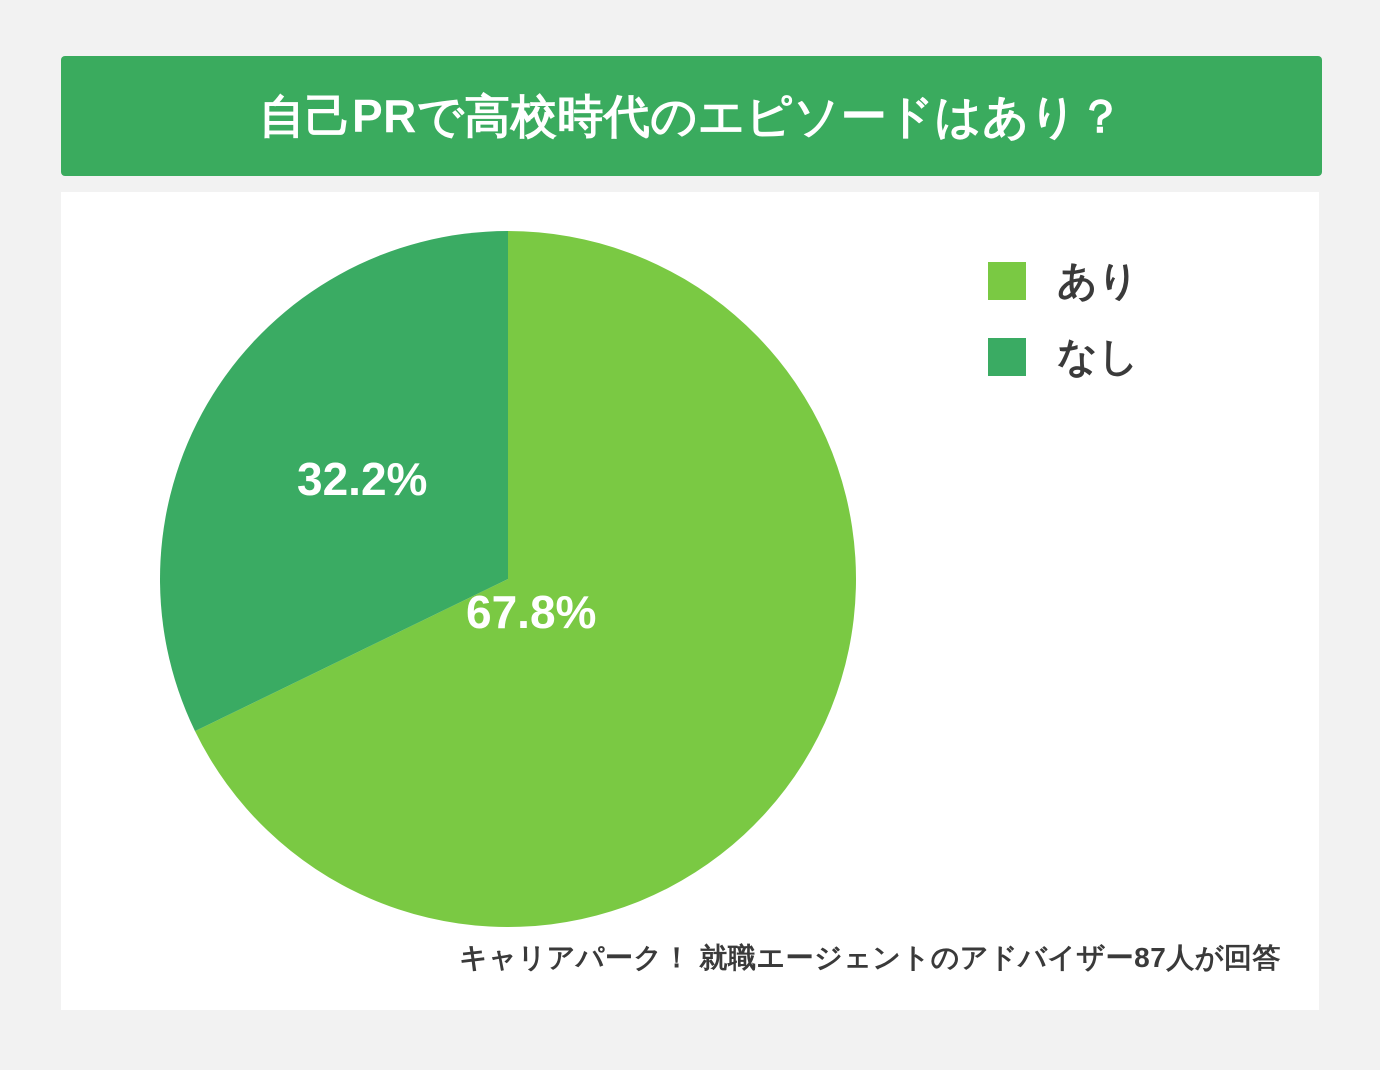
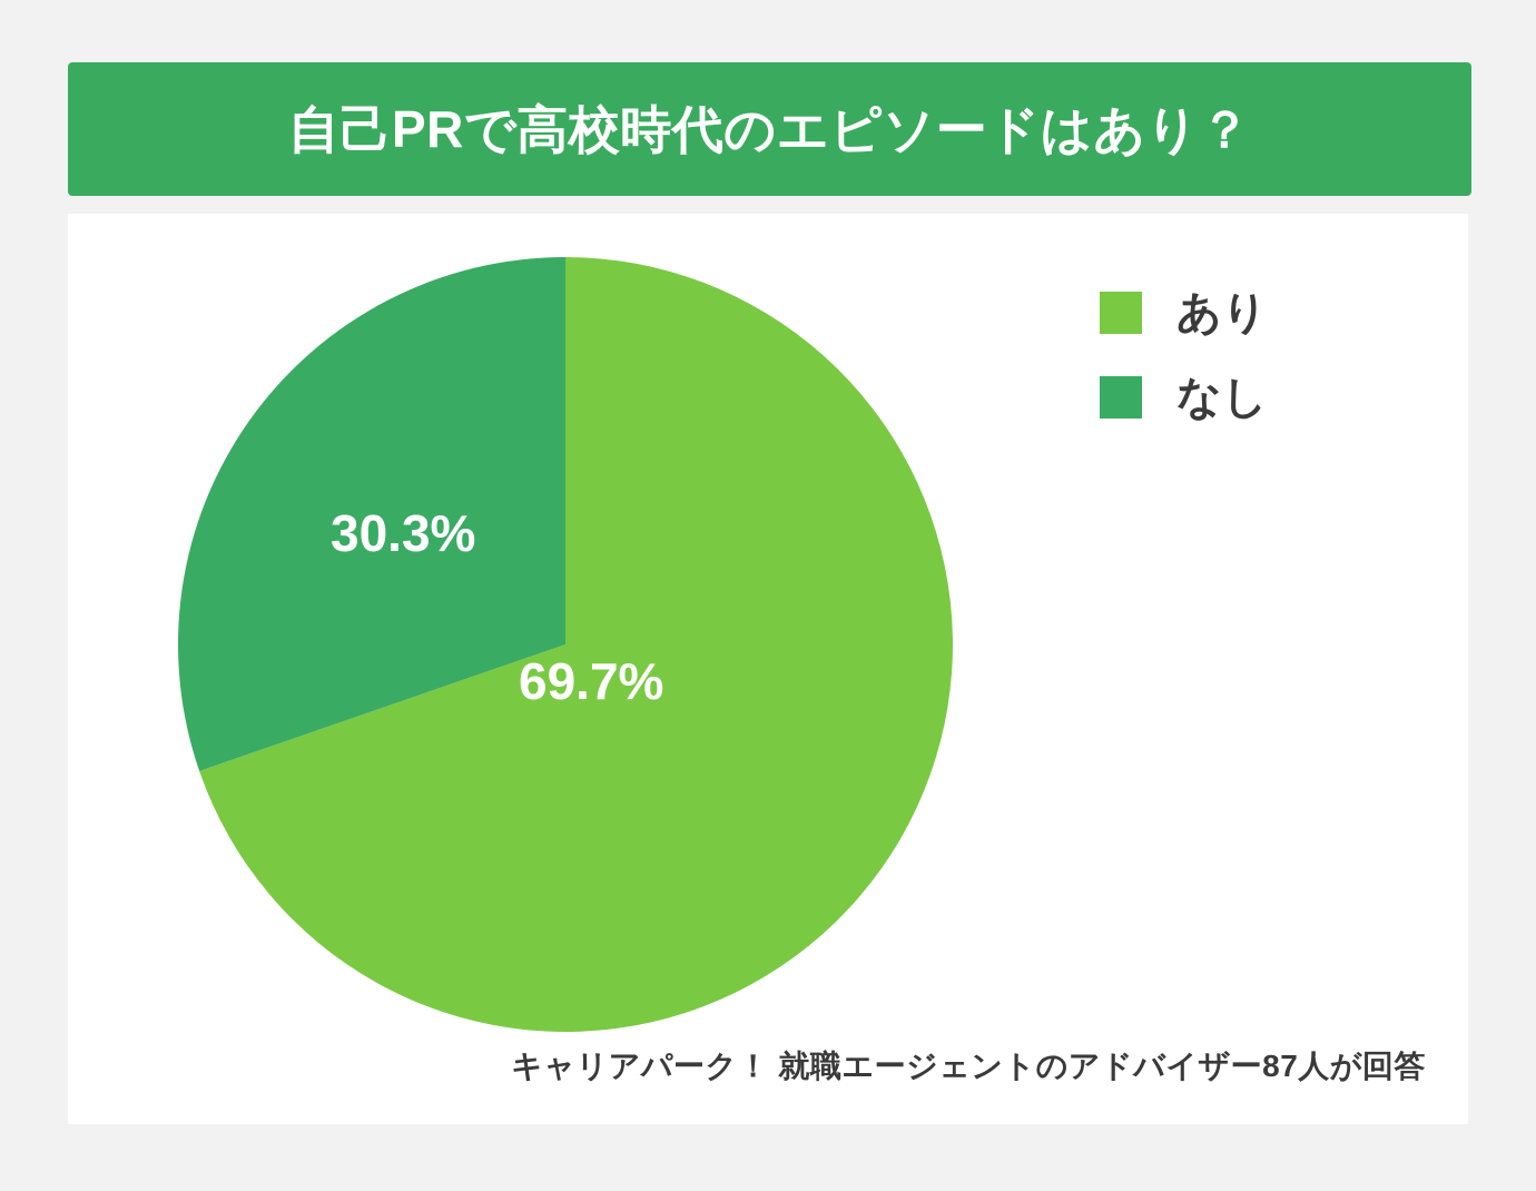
あり: 67.8% -> 69.7%
なし: 32.2% -> 30.3%
